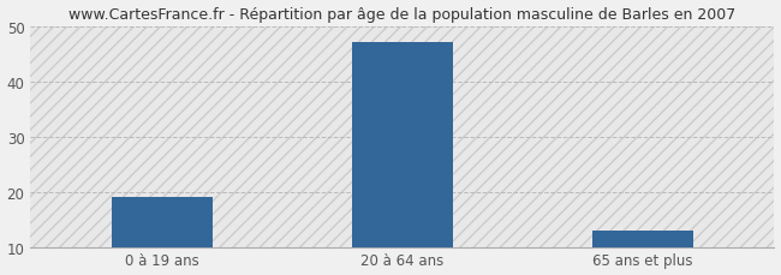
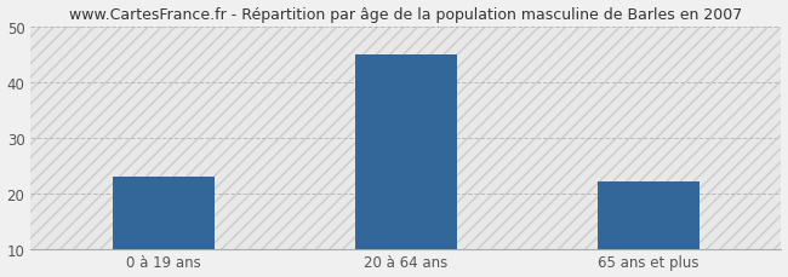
0 à 19 ans: 19 -> 23
20 à 64 ans: 47 -> 45
65 ans et plus: 13 -> 22
